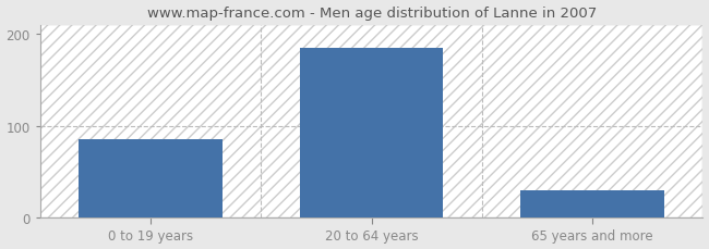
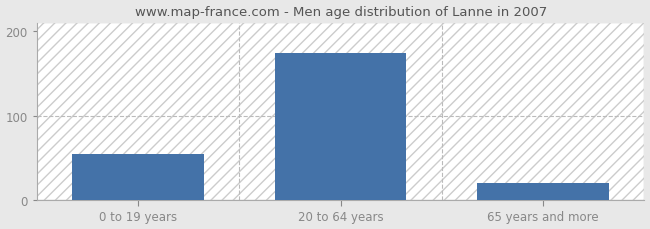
0 to 19 years: 85 -> 54
20 to 64 years: 185 -> 174
65 years and more: 30 -> 20
